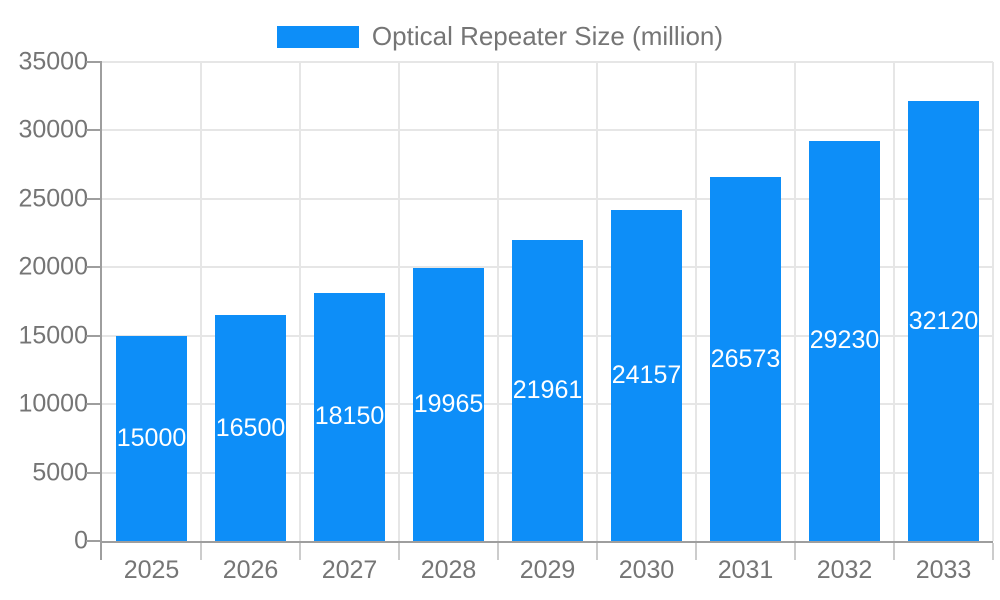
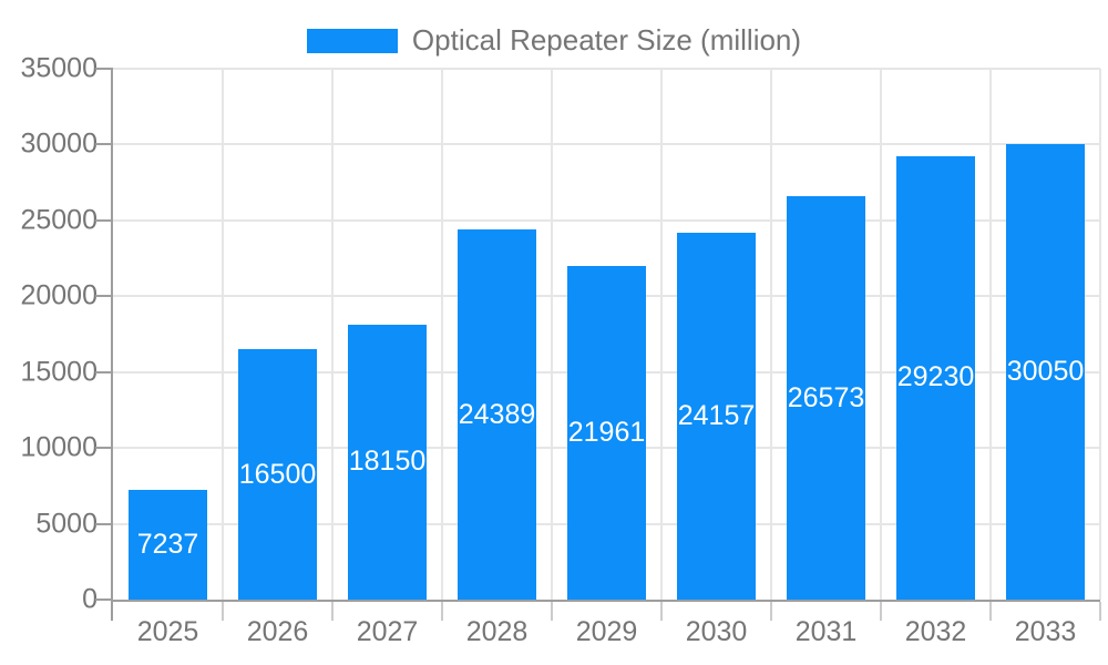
2025: 15000 -> 7237
2028: 19965 -> 24389
2033: 32120 -> 30050
